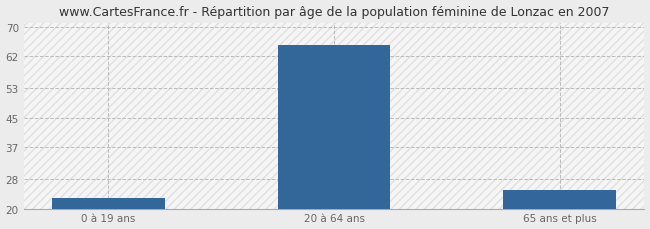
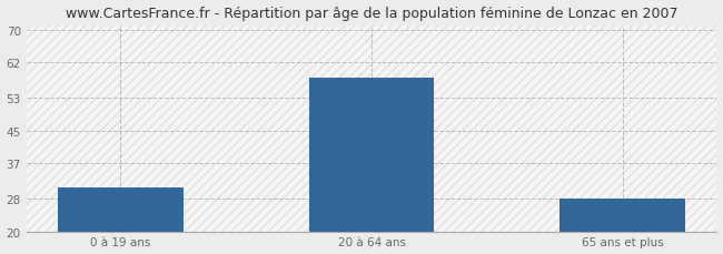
0 à 19 ans: 23 -> 31
20 à 64 ans: 65 -> 58
65 ans et plus: 25 -> 28
